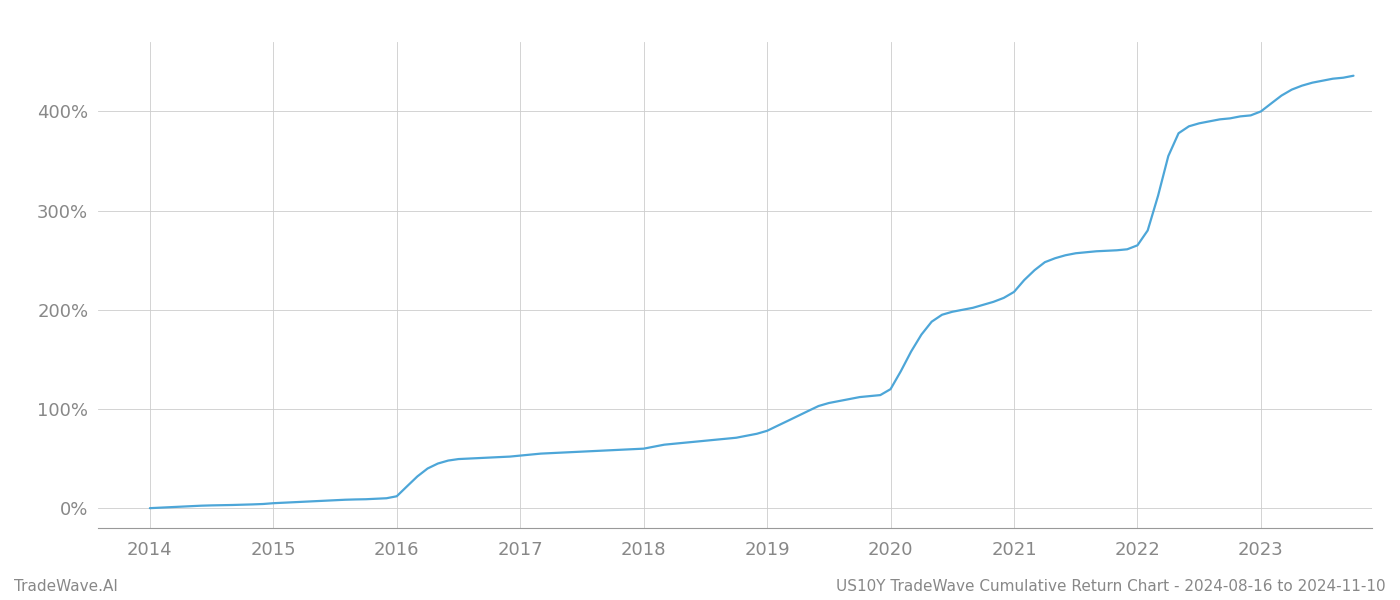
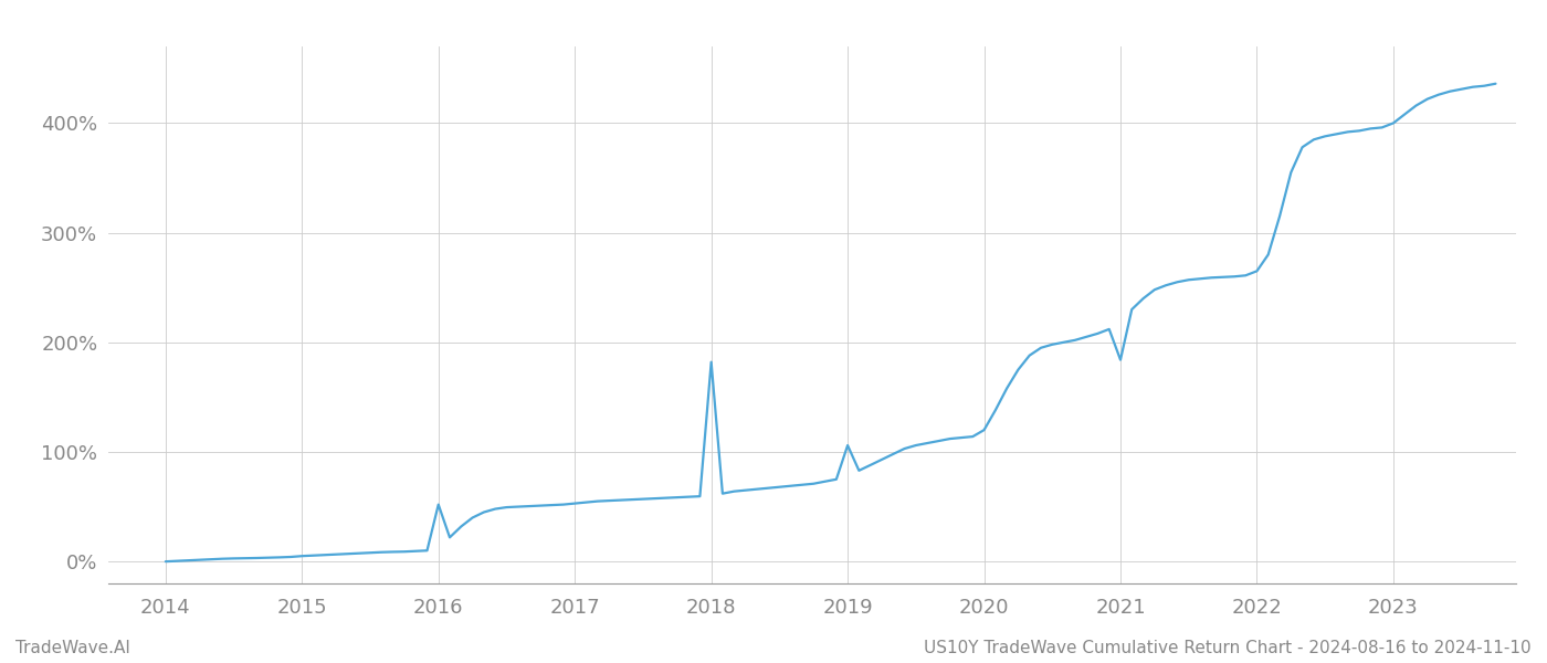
2016: 12% -> 52%
2018: 60% -> 182%
2019: 78% -> 106%
2021: 218% -> 184%
